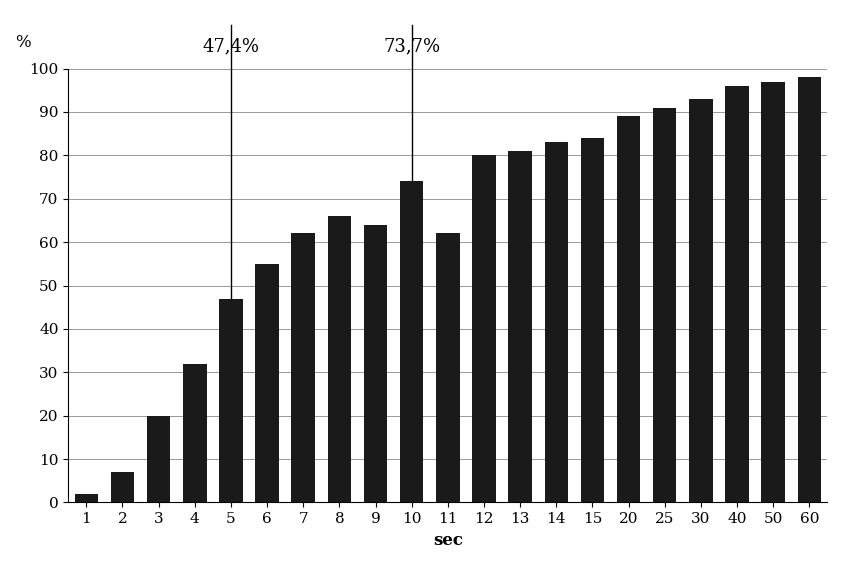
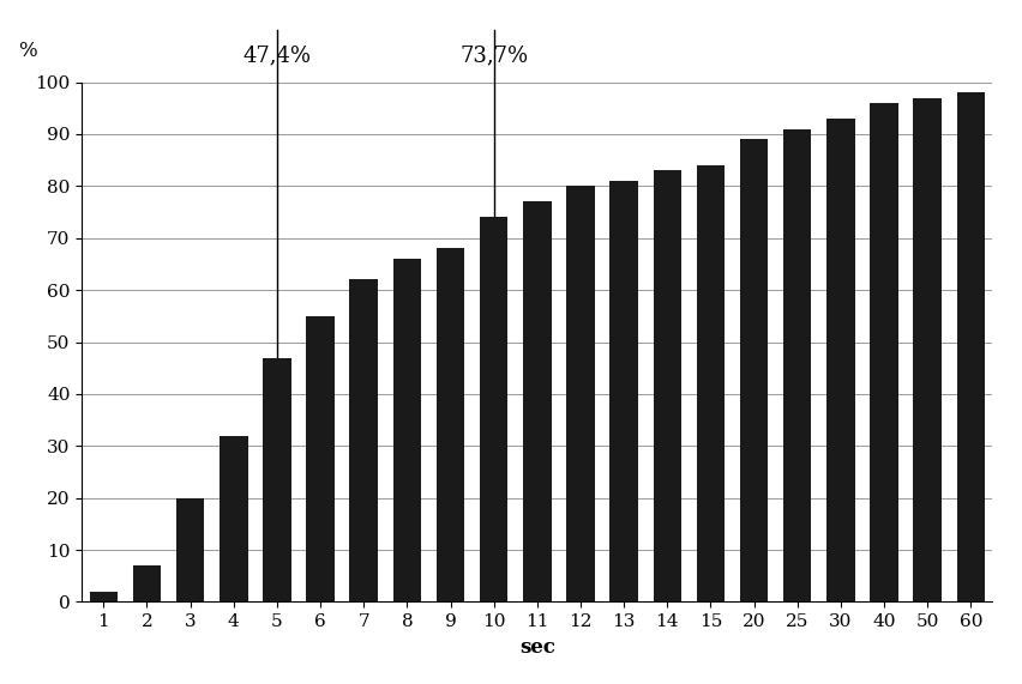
9: 64 -> 68
11: 62 -> 77
